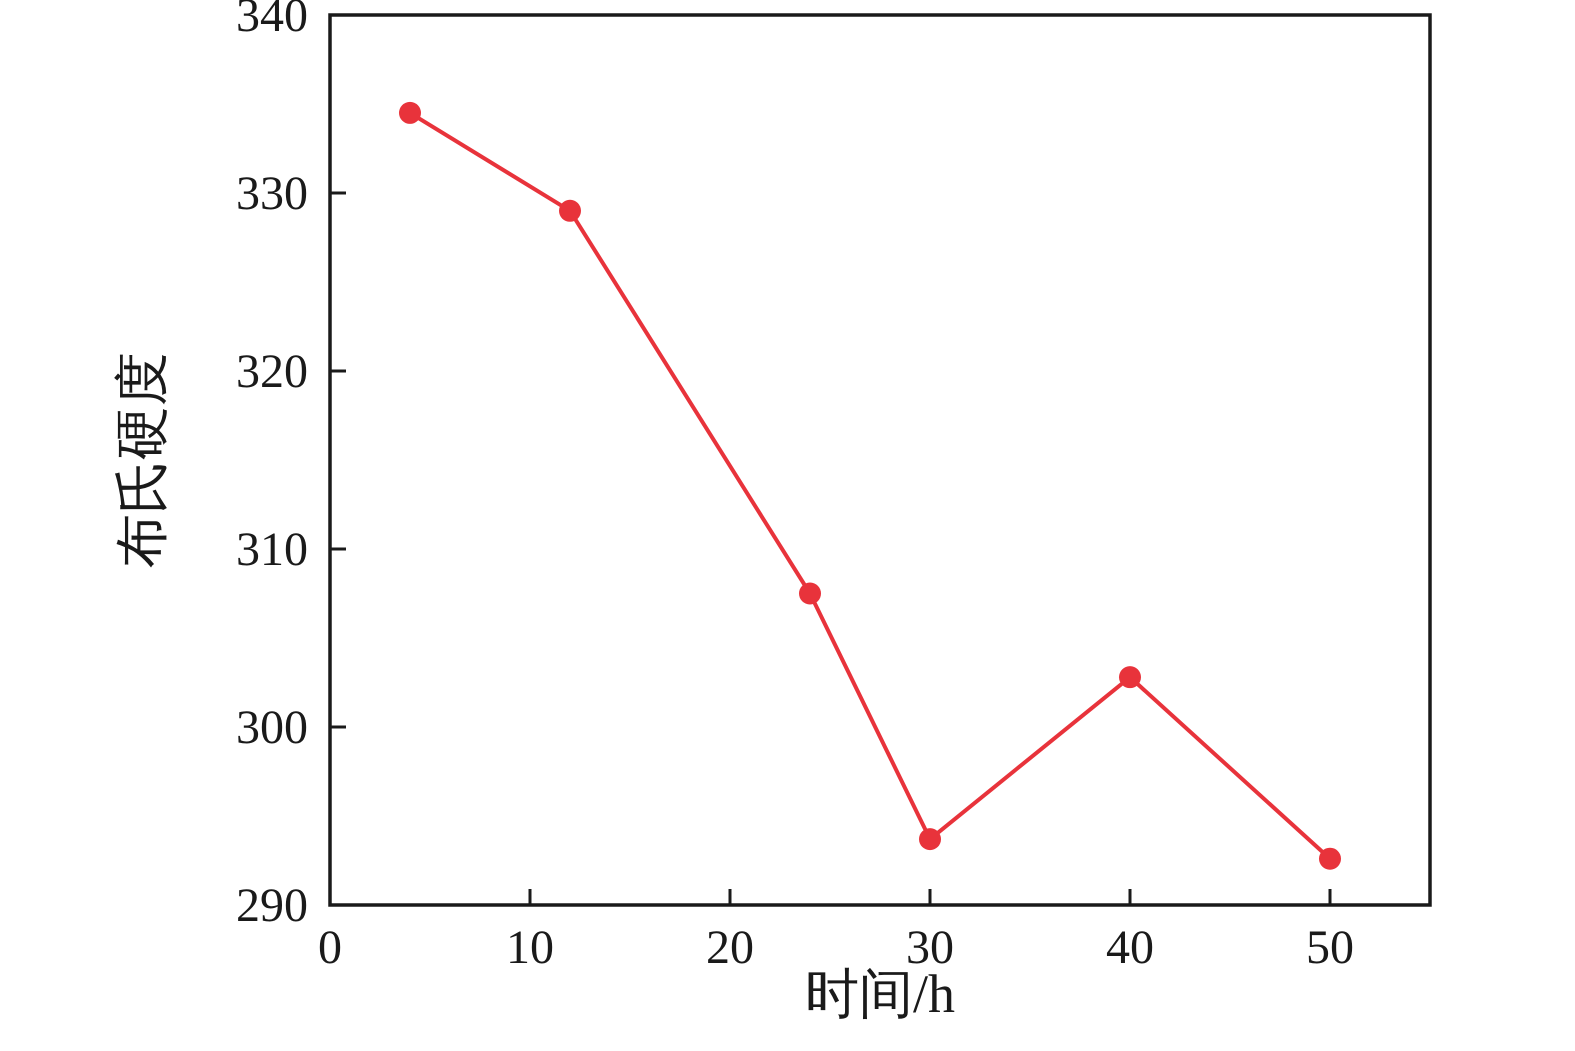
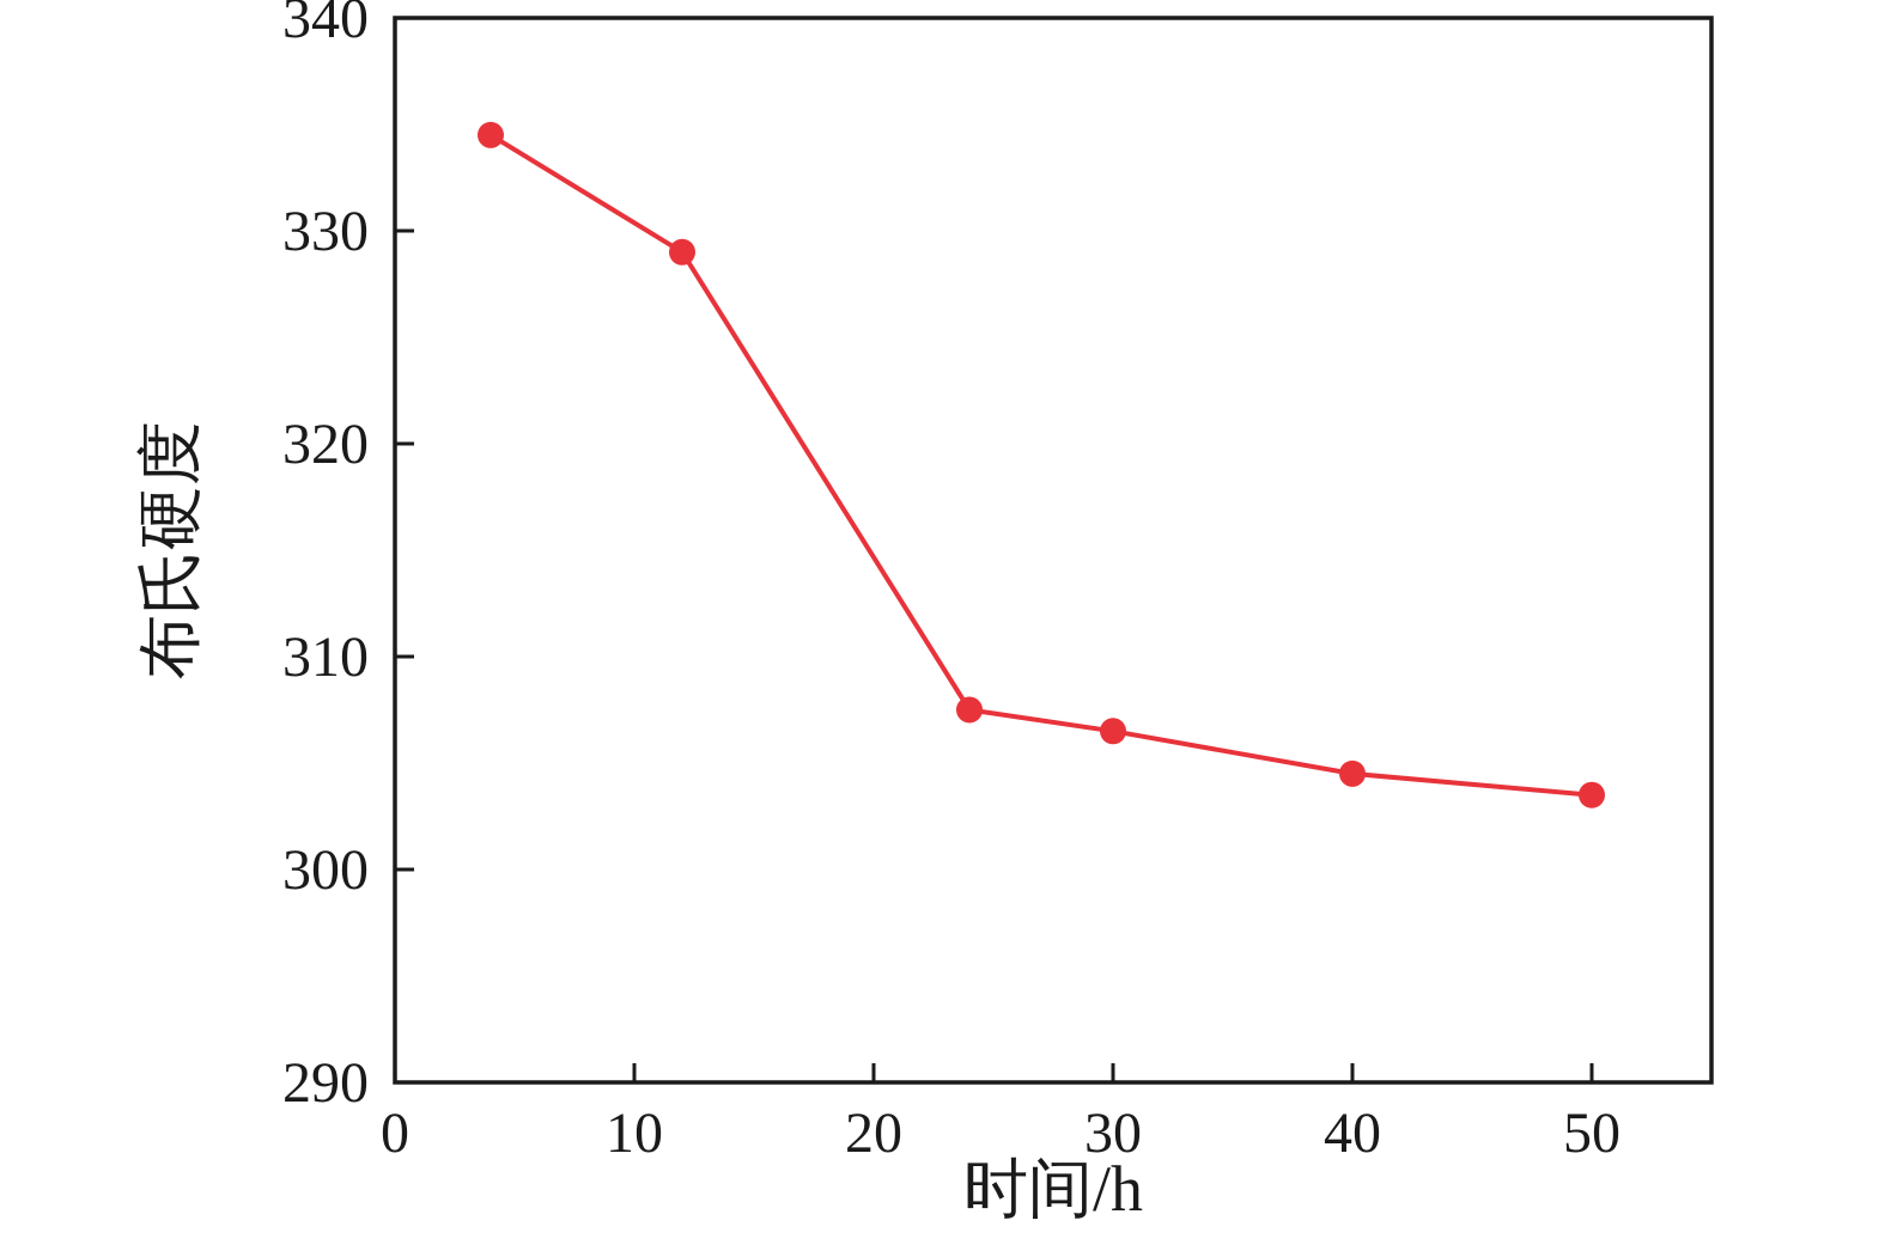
30: 293.7 -> 306.5
40: 302.8 -> 304.5
50: 292.6 -> 303.5
